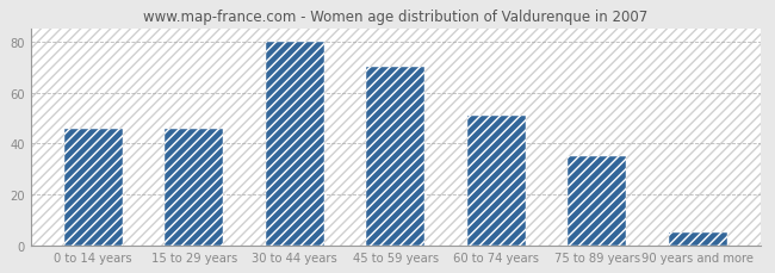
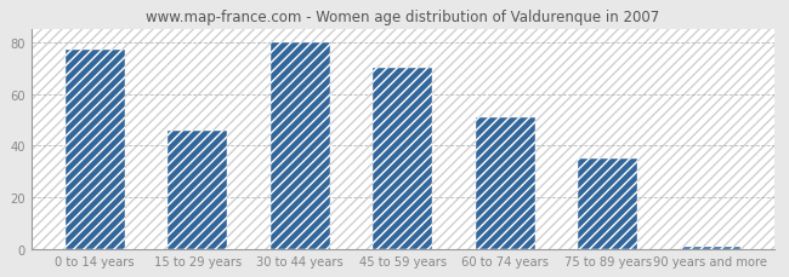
0 to 14 years: 46 -> 77
90 years and more: 5 -> 1
